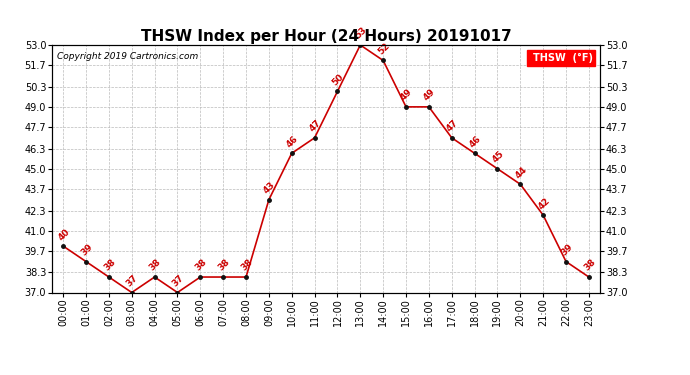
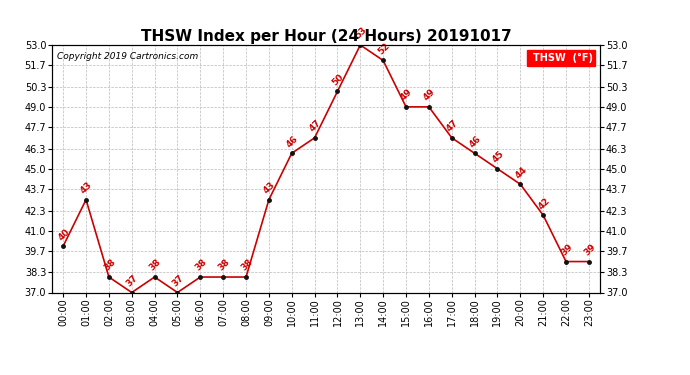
01:00: 39 -> 43
23:00: 38 -> 39
